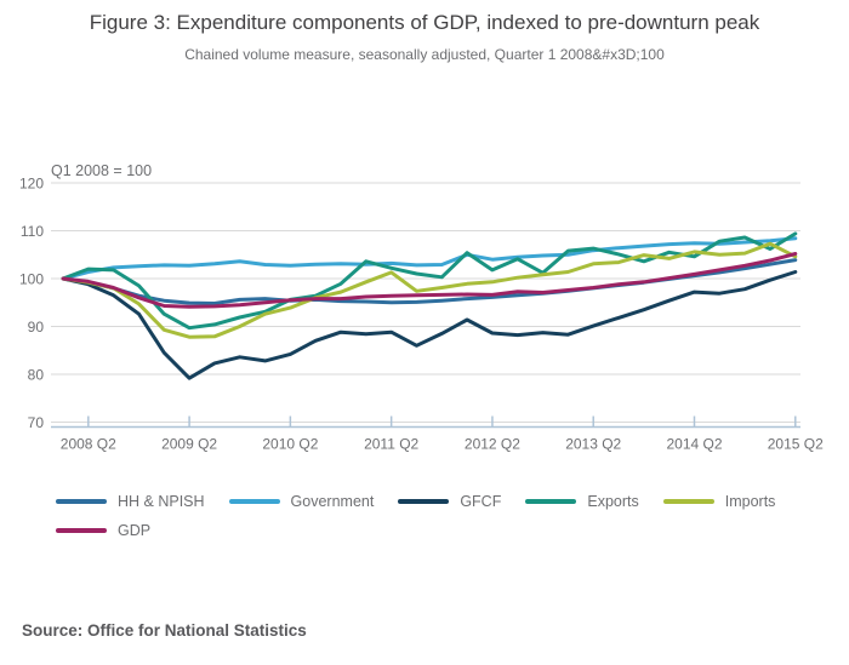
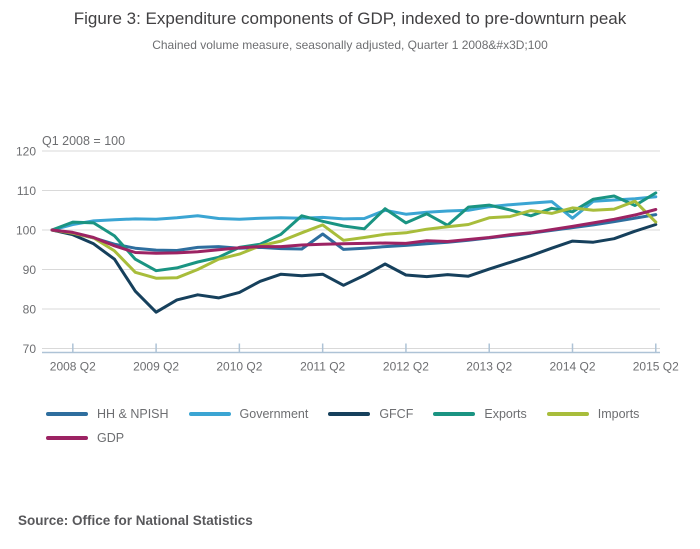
HH & NPISH/2011 Q2: 95 -> 99
Government/2014 Q2: 107 -> 103
Imports/2015 Q2: 105 -> 102
